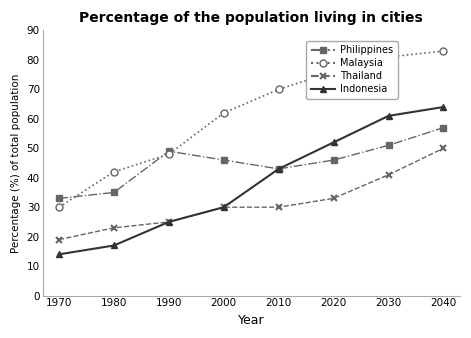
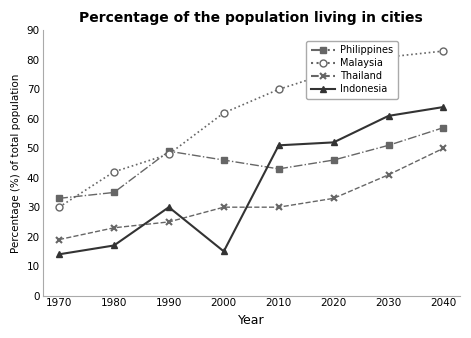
Indonesia/1990: 25 -> 30
Indonesia/2000: 30 -> 15
Indonesia/2010: 43 -> 51
